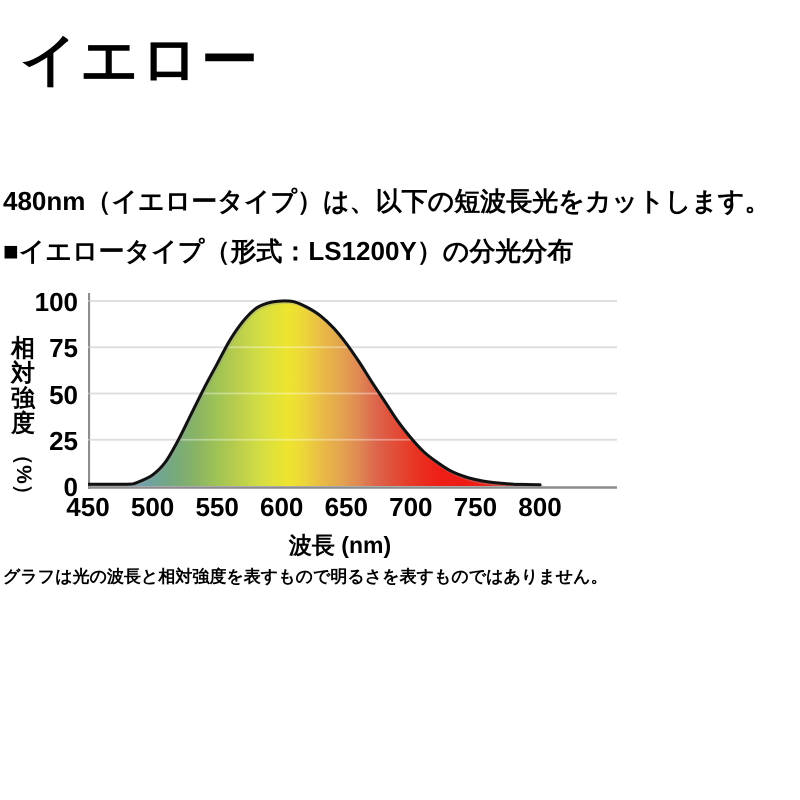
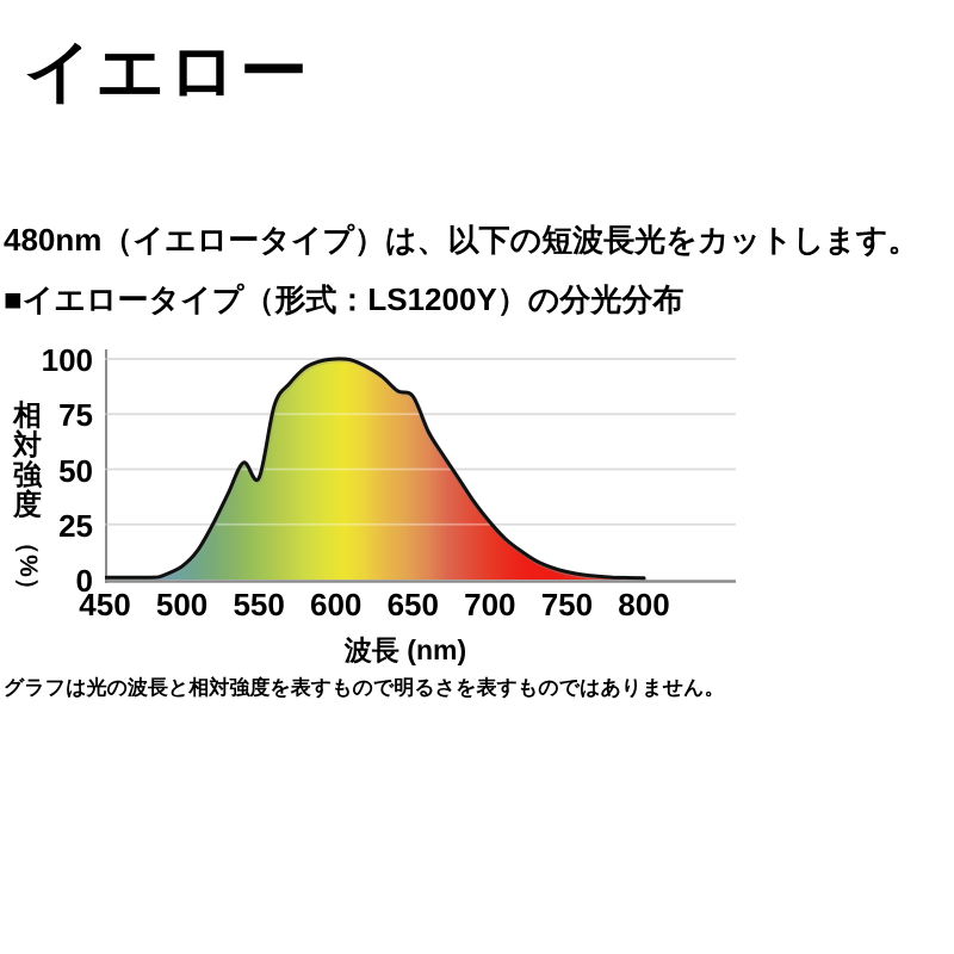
550: 66 -> 46
650: 77 -> 83
